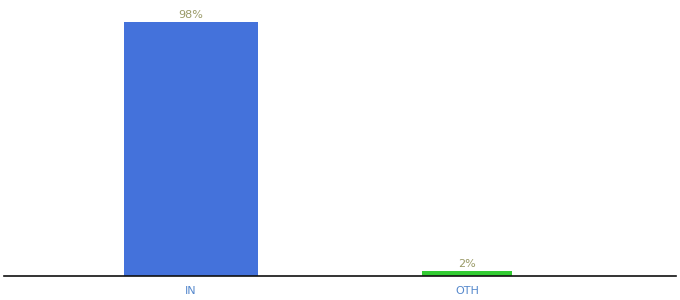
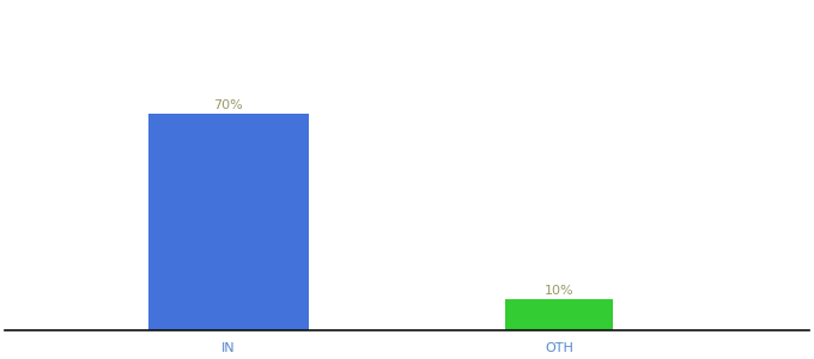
IN: 98% -> 70%
OTH: 2% -> 10%
